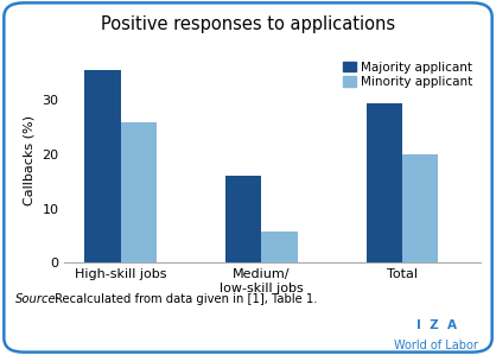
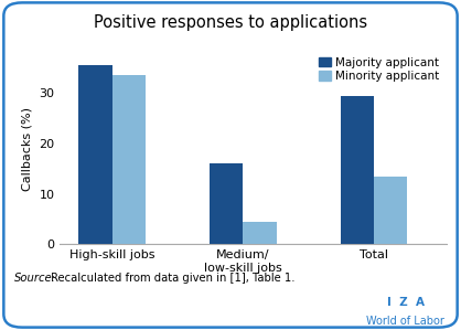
Minority applicant/High-skill jobs: 26.0 -> 33.5
Minority applicant/Medium/ low-skill jobs: 5.8 -> 4.5
Minority applicant/Total: 20.0 -> 13.5
